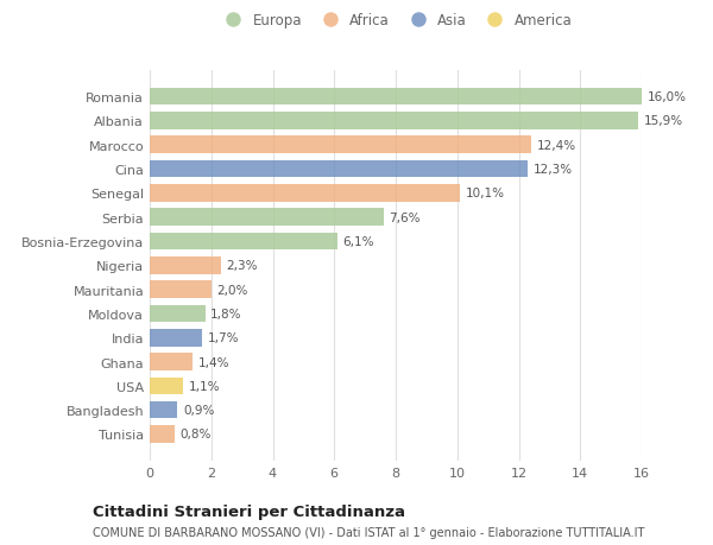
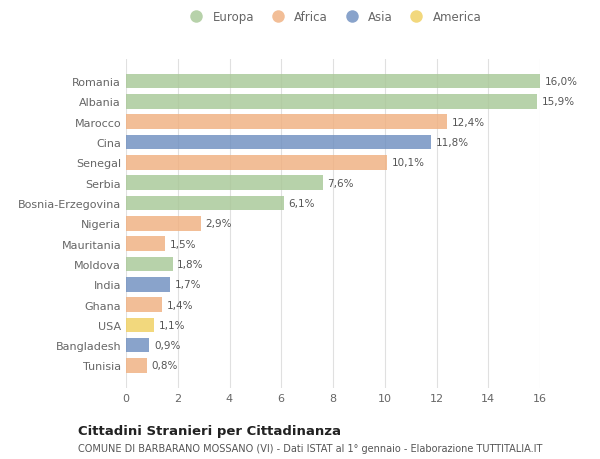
Cina: 12,3% -> 11,8%
Nigeria: 2,3% -> 2,9%
Mauritania: 2,0% -> 1,5%
